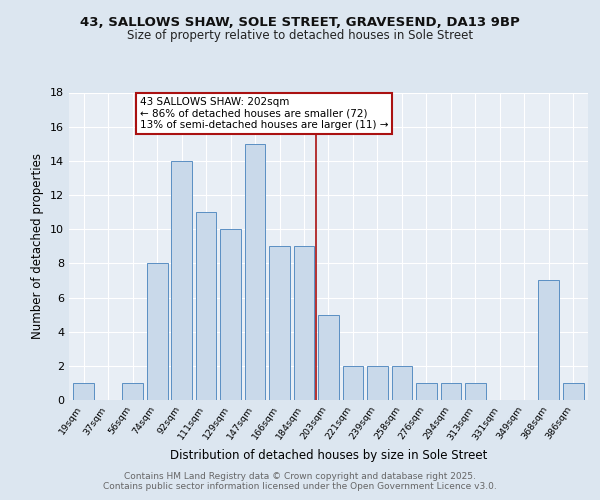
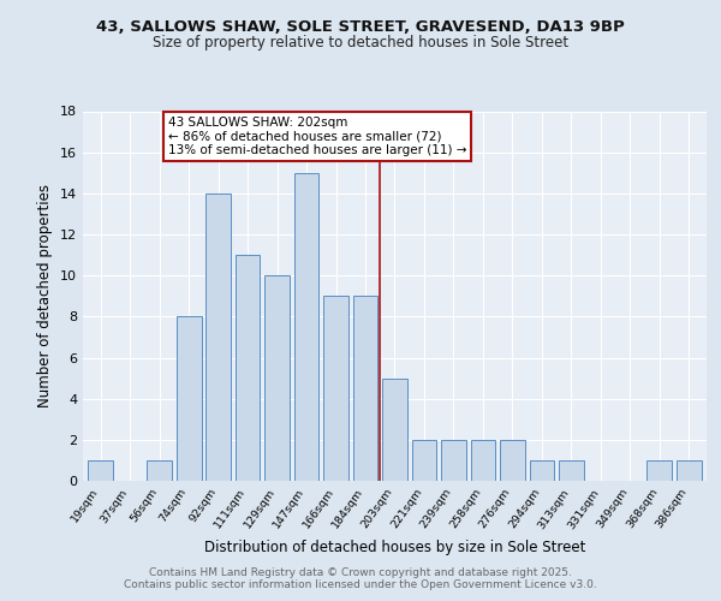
276sqm: 1 -> 2
368sqm: 7 -> 1
